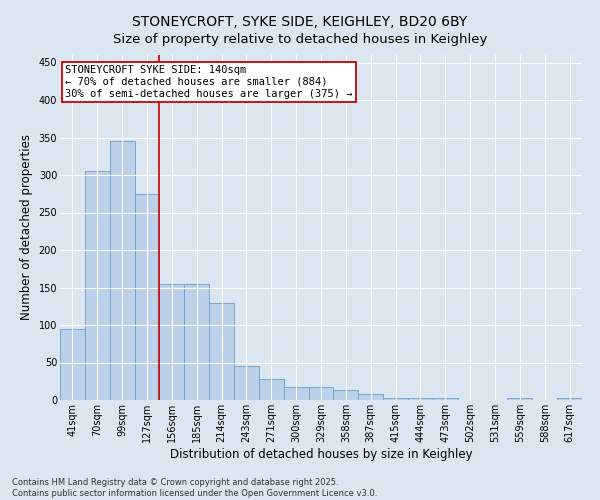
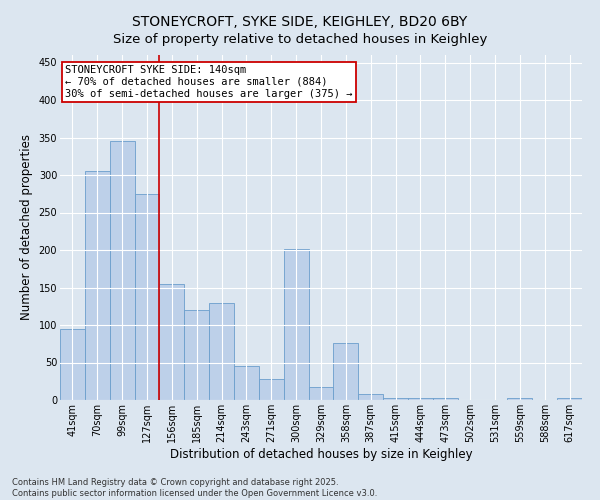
185sqm: 155 -> 120
300sqm: 18 -> 202
358sqm: 13 -> 76
